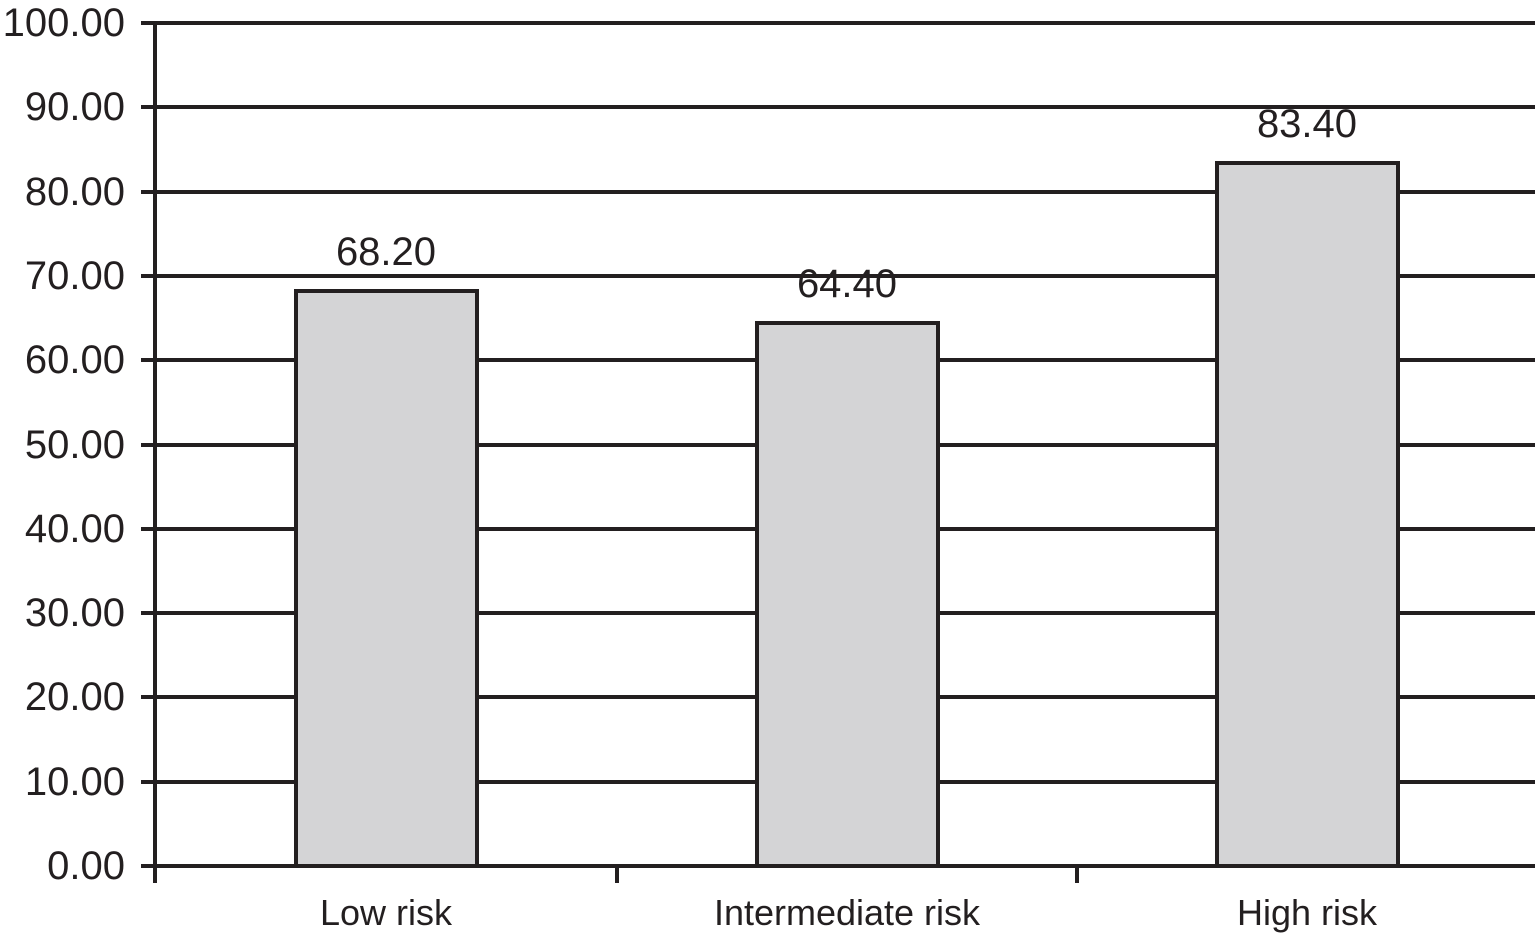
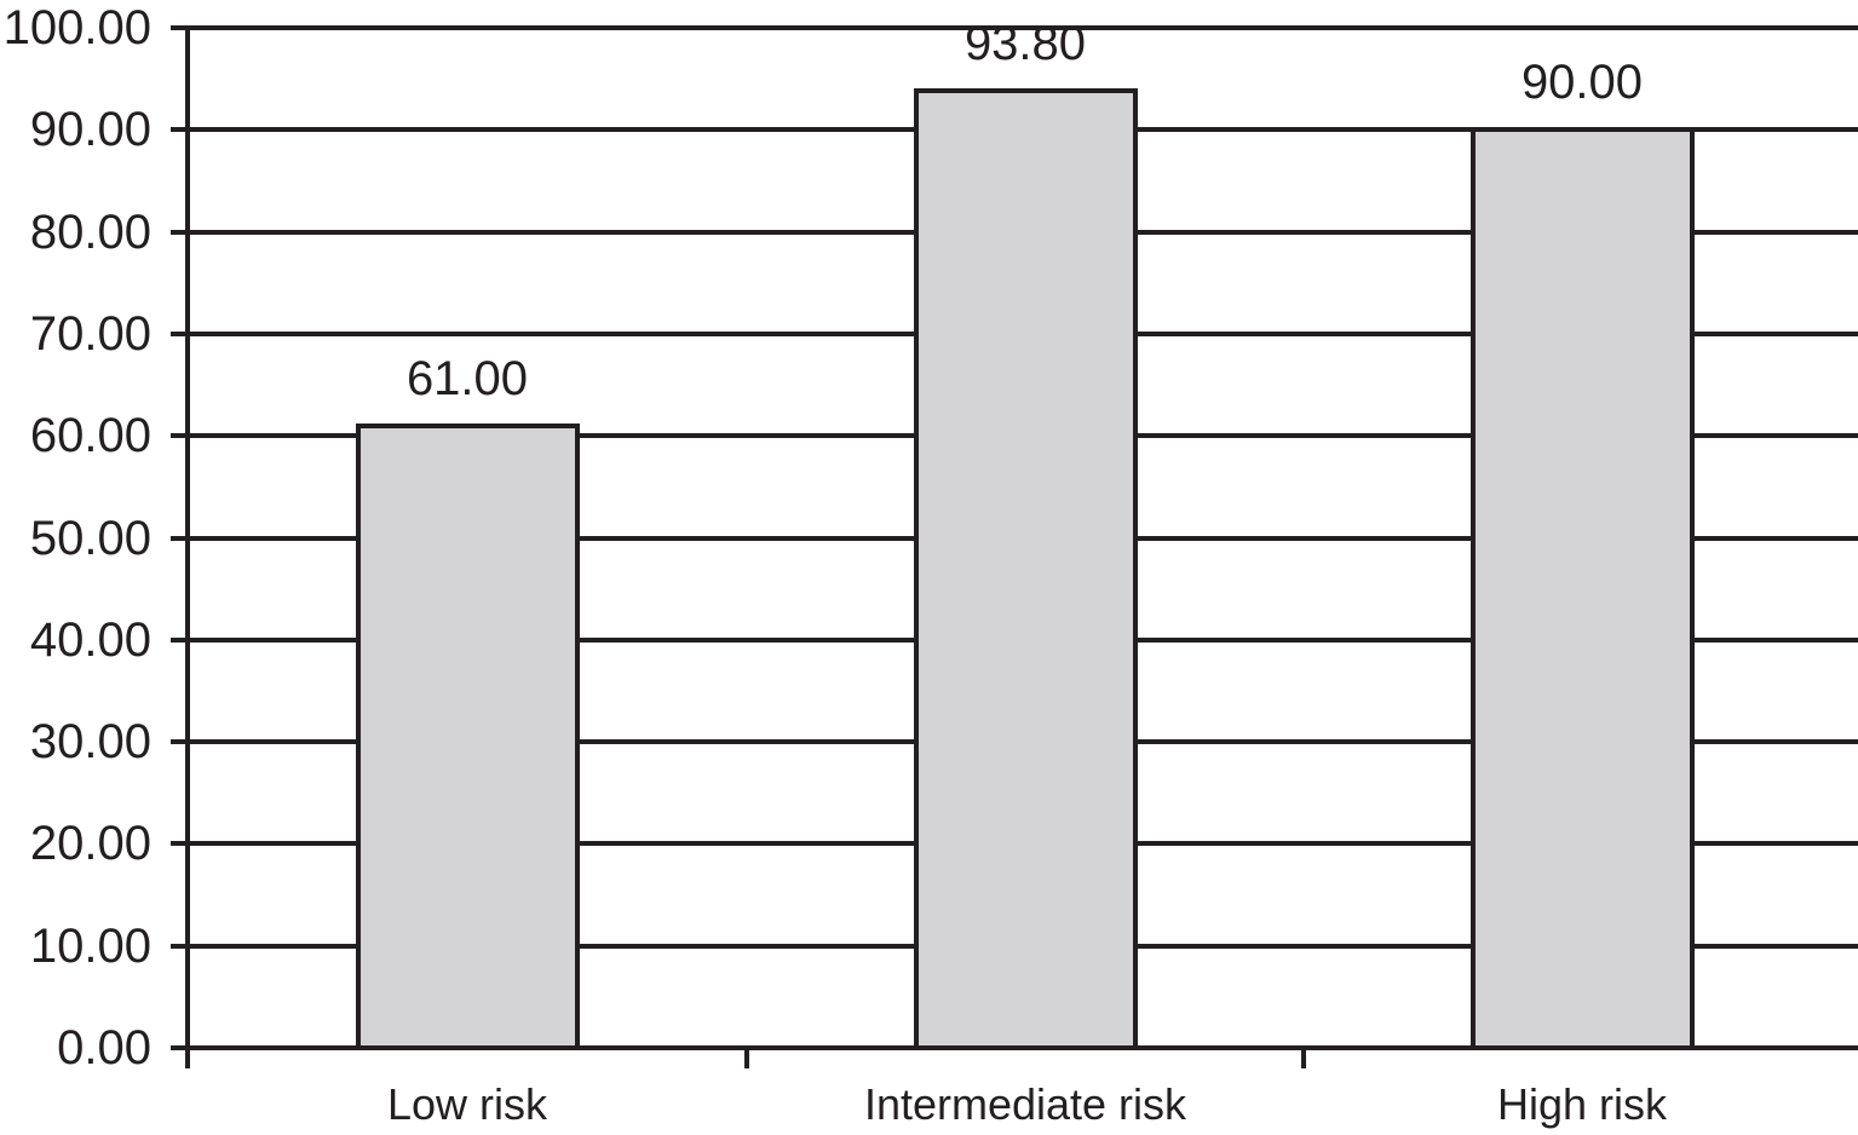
Low risk: 68.20 -> 61.00
Intermediate risk: 64.40 -> 93.80
High risk: 83.40 -> 90.00
